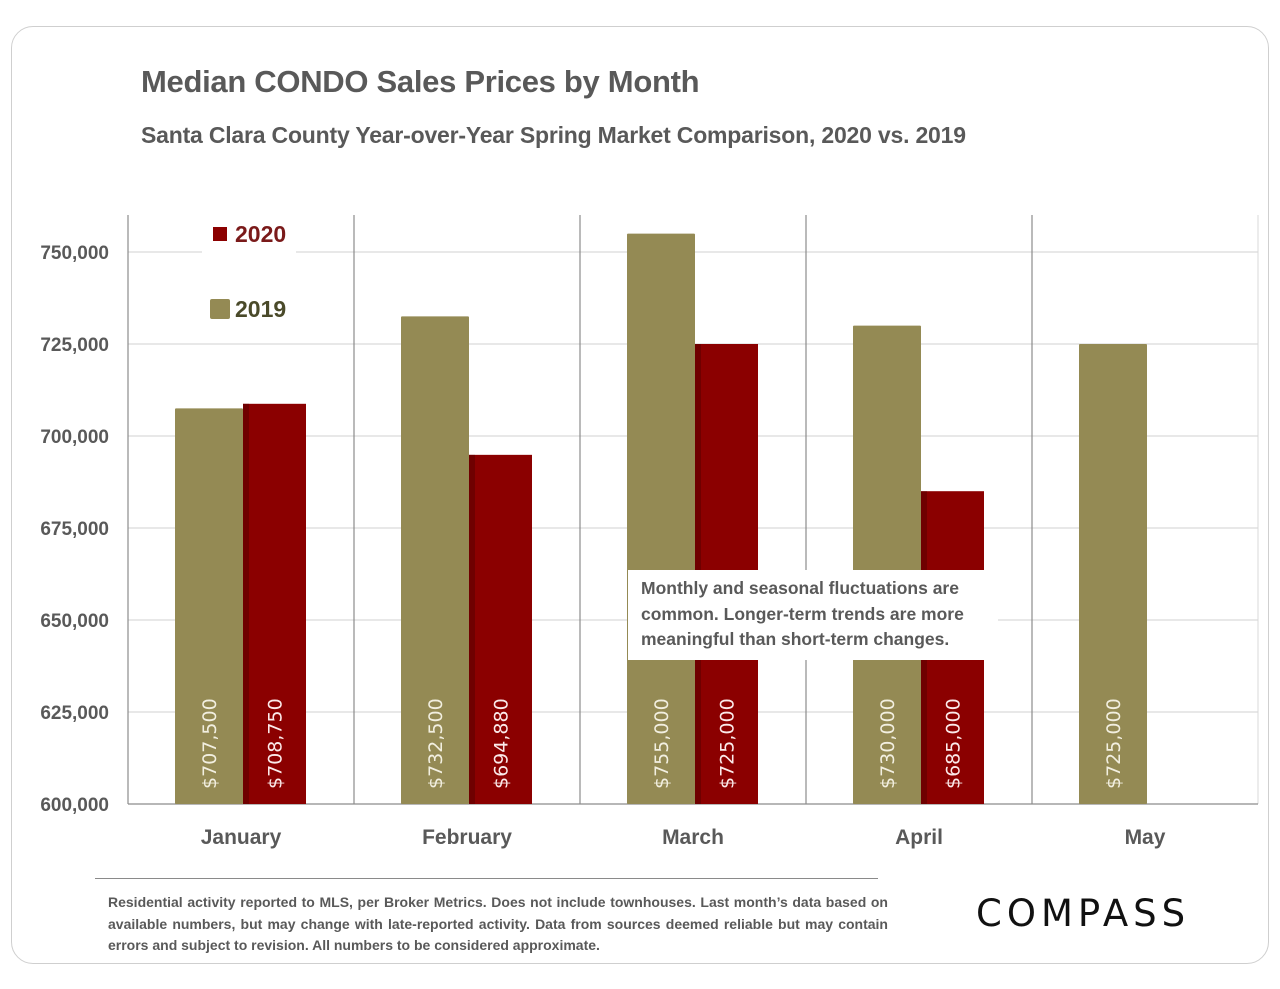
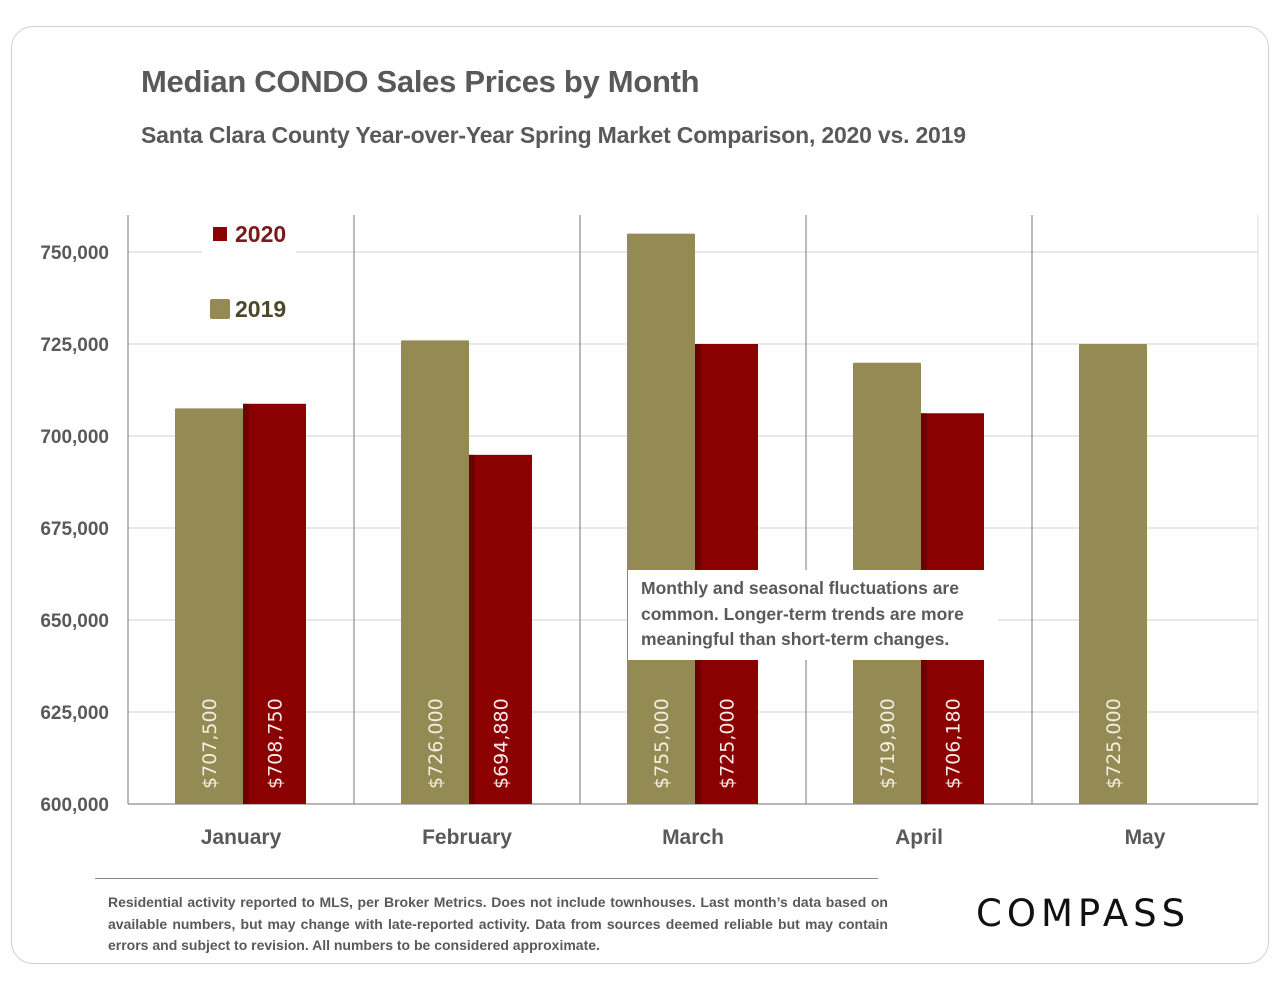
2019/February: $732,500 -> $726,000
2019/April: $730,000 -> $719,900
2020/April: $685,000 -> $706,180
